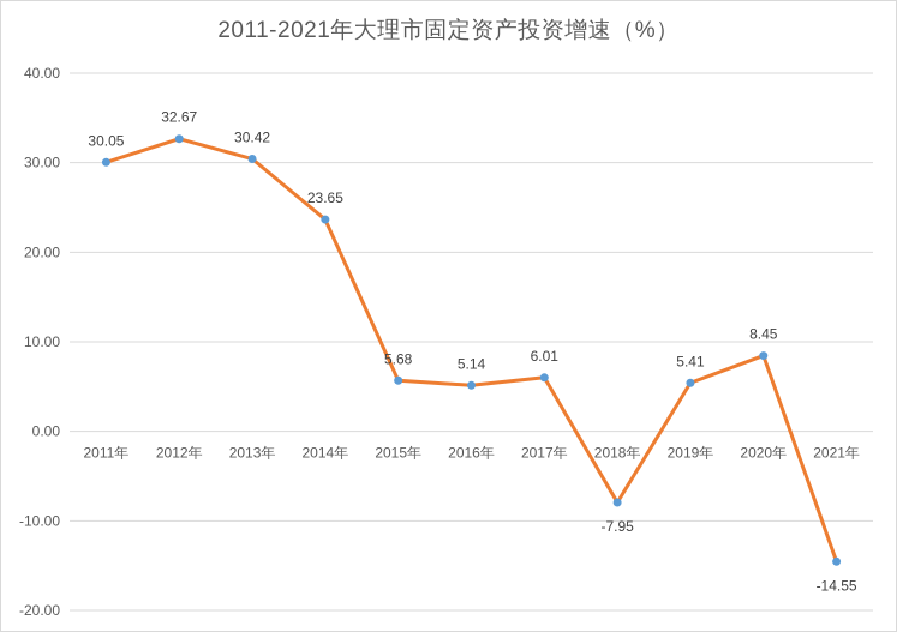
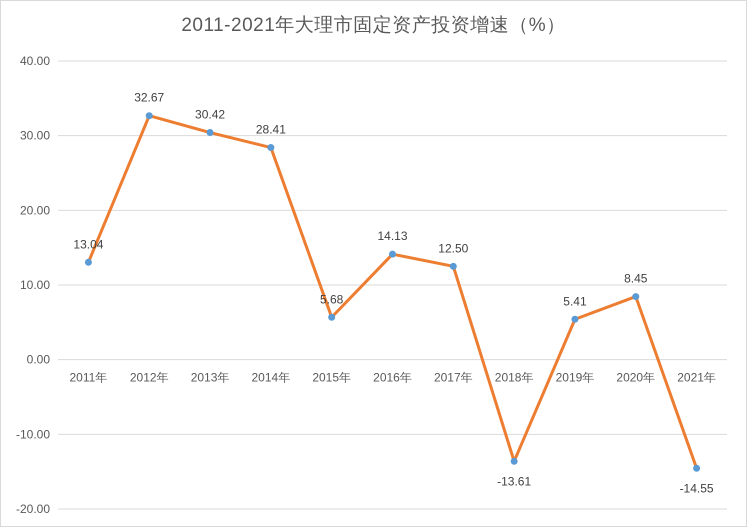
2011年: 30.05 -> 13.04
2014年: 23.65 -> 28.41
2016年: 5.14 -> 14.13
2017年: 6.01 -> 12.50
2018年: -7.95 -> -13.61
